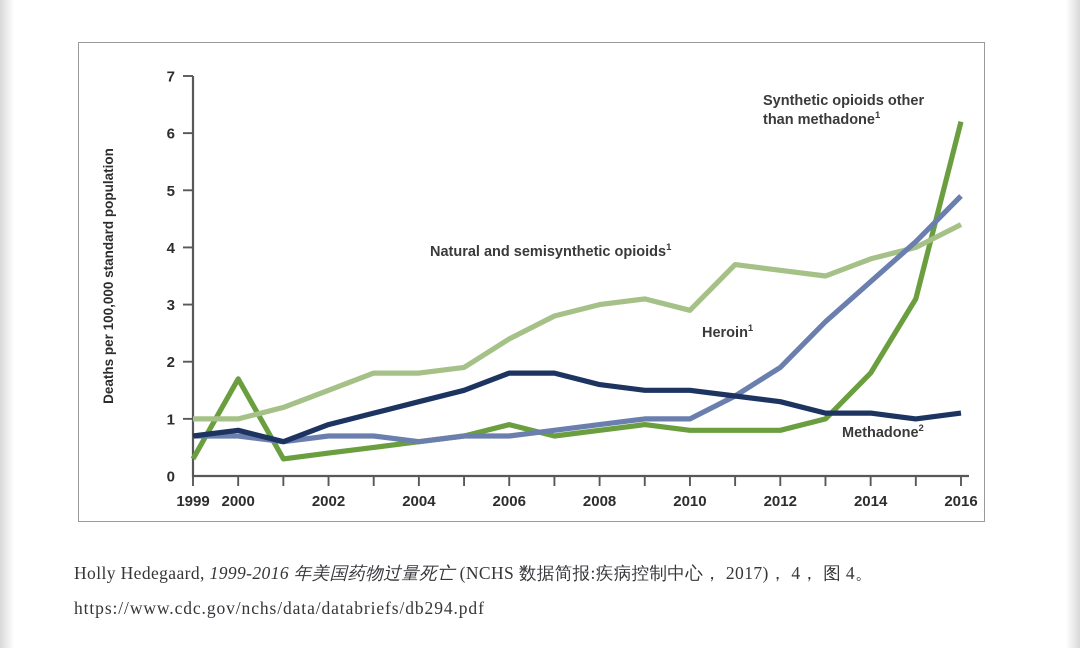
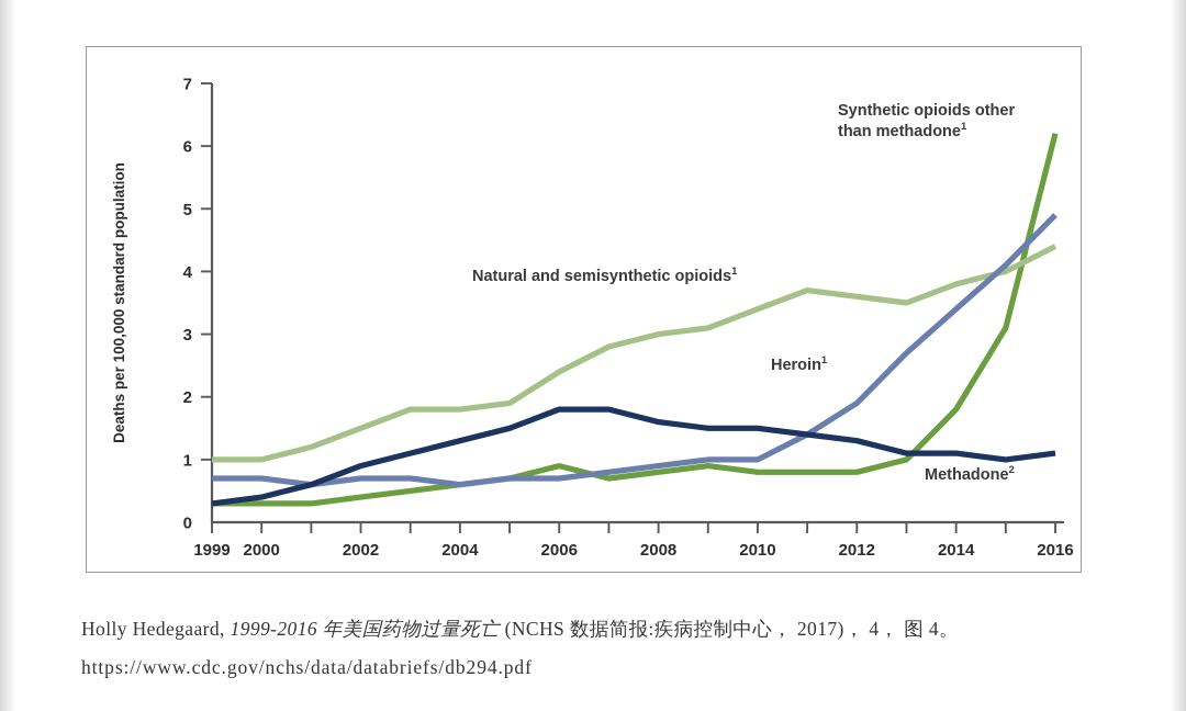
Methadone/1999: 0.7 -> 0.3
Synthetic opioids other than methadone/2000: 1.7 -> 0.3
Methadone/2000: 0.8 -> 0.4
Natural and semisynthetic opioids/2010: 2.9 -> 3.4
